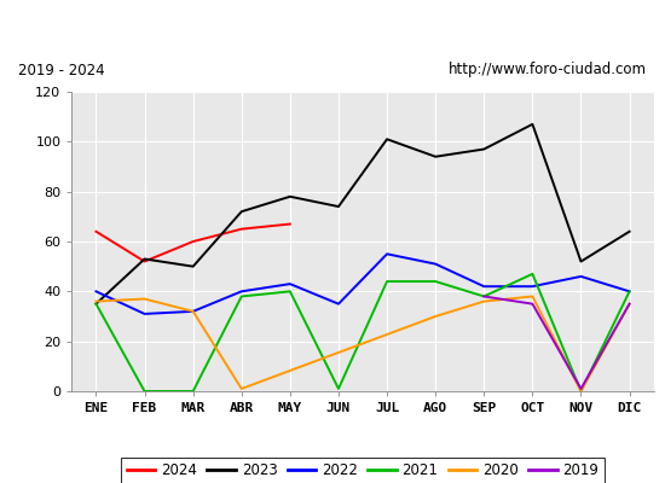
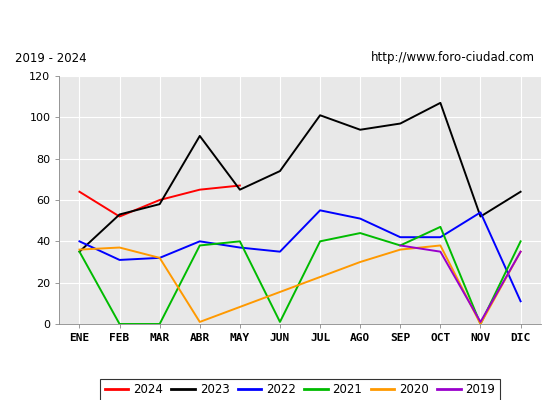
2023/MAR: 50 -> 58
2023/ABR: 72 -> 91
2023/MAY: 78 -> 65
2022/MAY: 43 -> 37
2021/JUL: 44 -> 40
2022/NOV: 46 -> 54
2022/DIC: 40 -> 11
